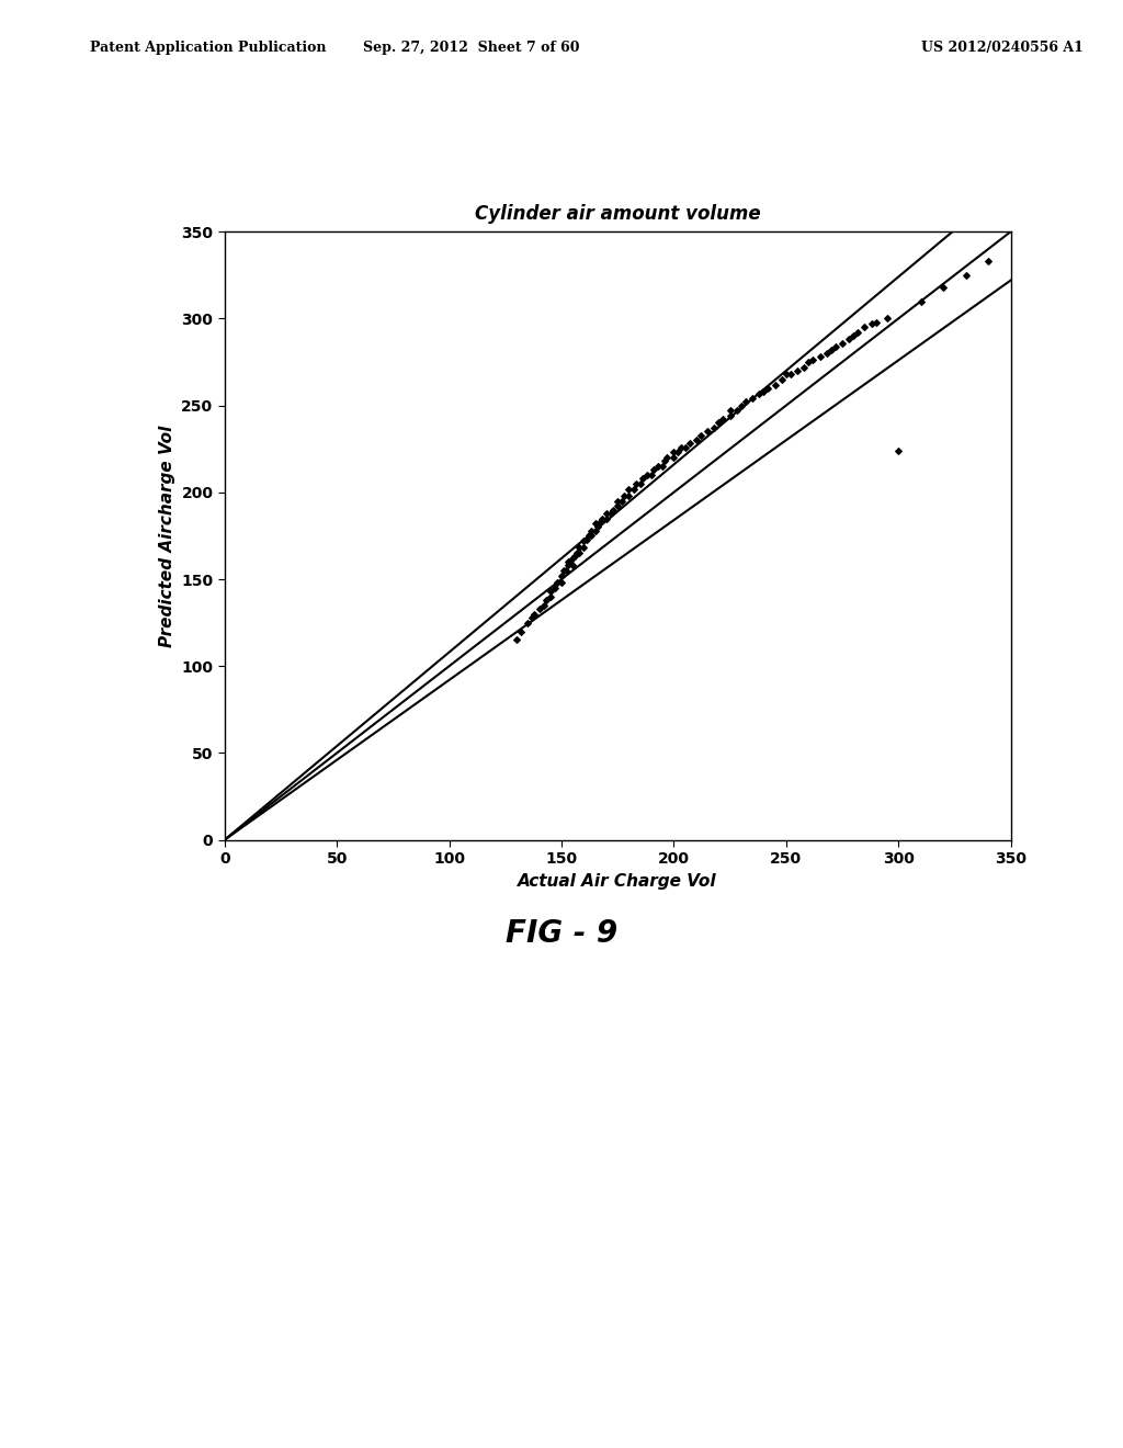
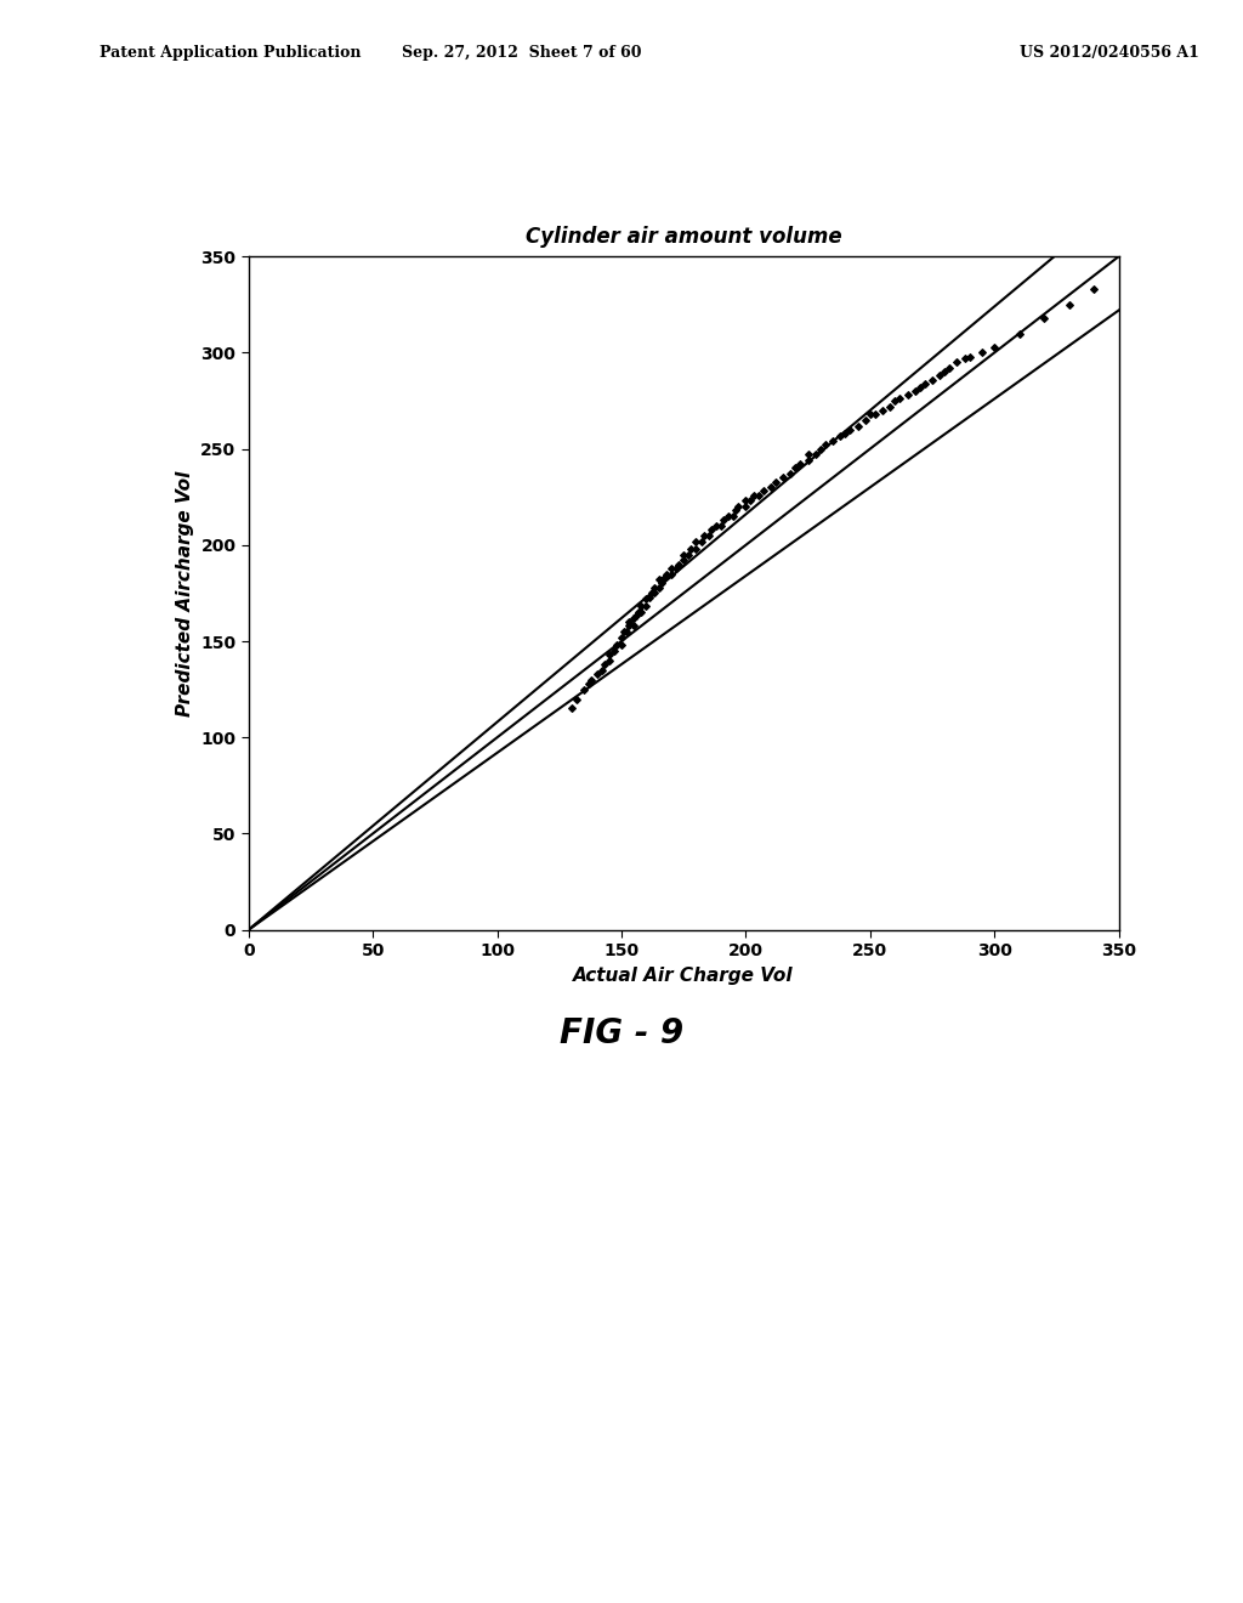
300: 224 -> 303
